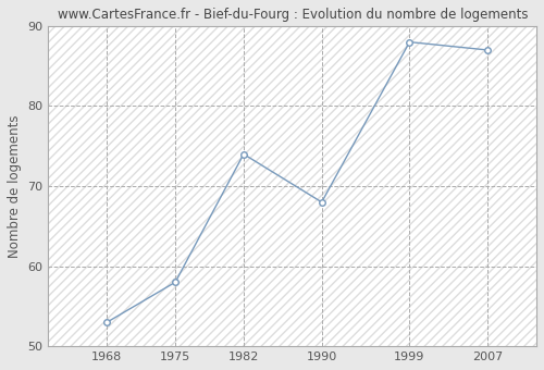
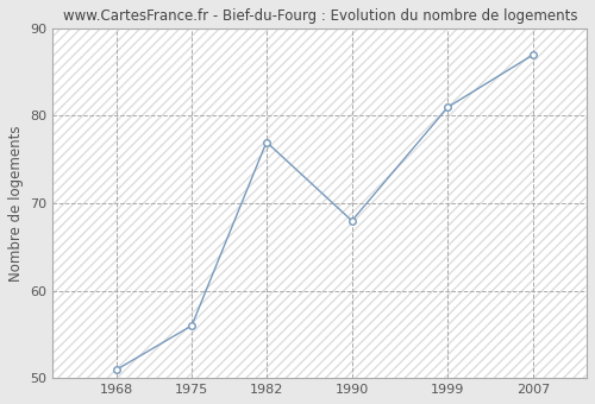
1968: 53 -> 51
1975: 58 -> 56
1982: 74 -> 77
1999: 88 -> 81
